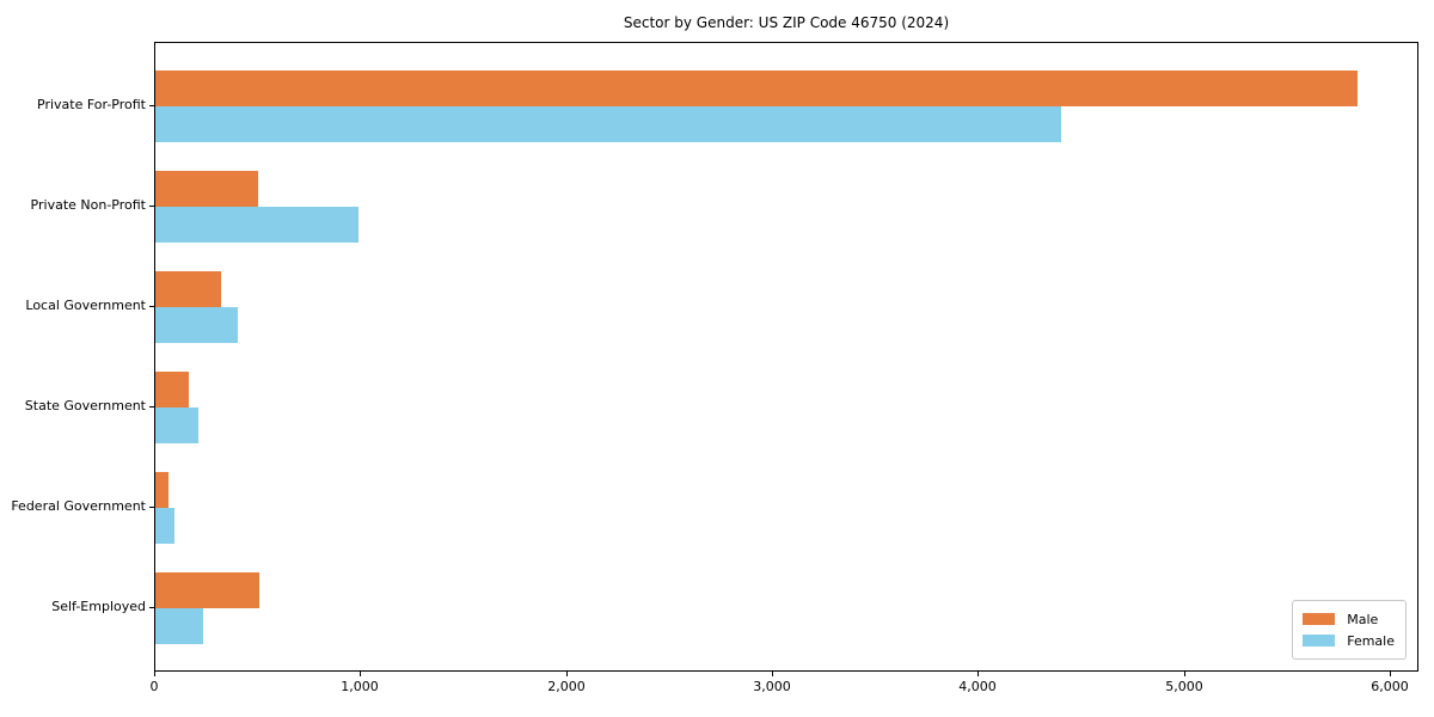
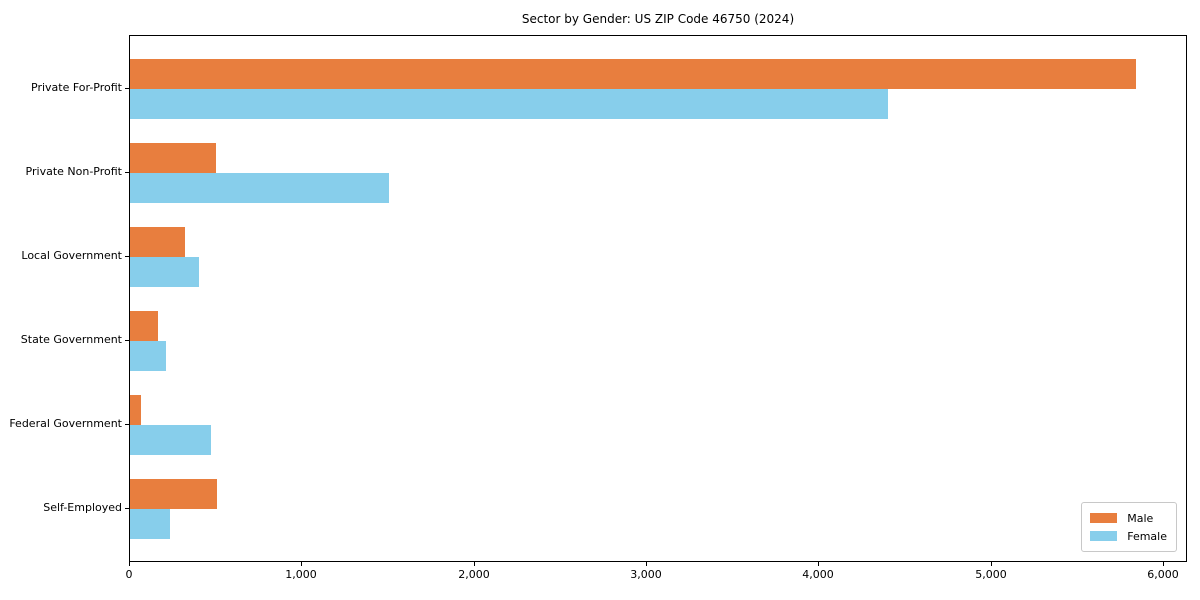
Female/Private Non-Profit: 980 -> 1500
Female/Federal Government: 90 -> 470
